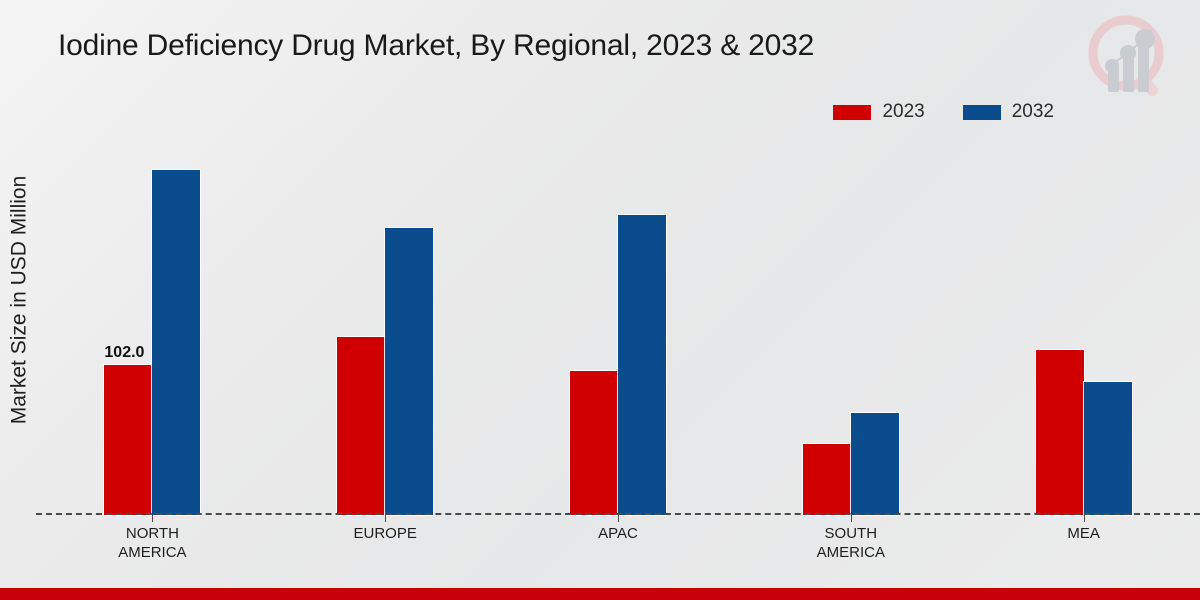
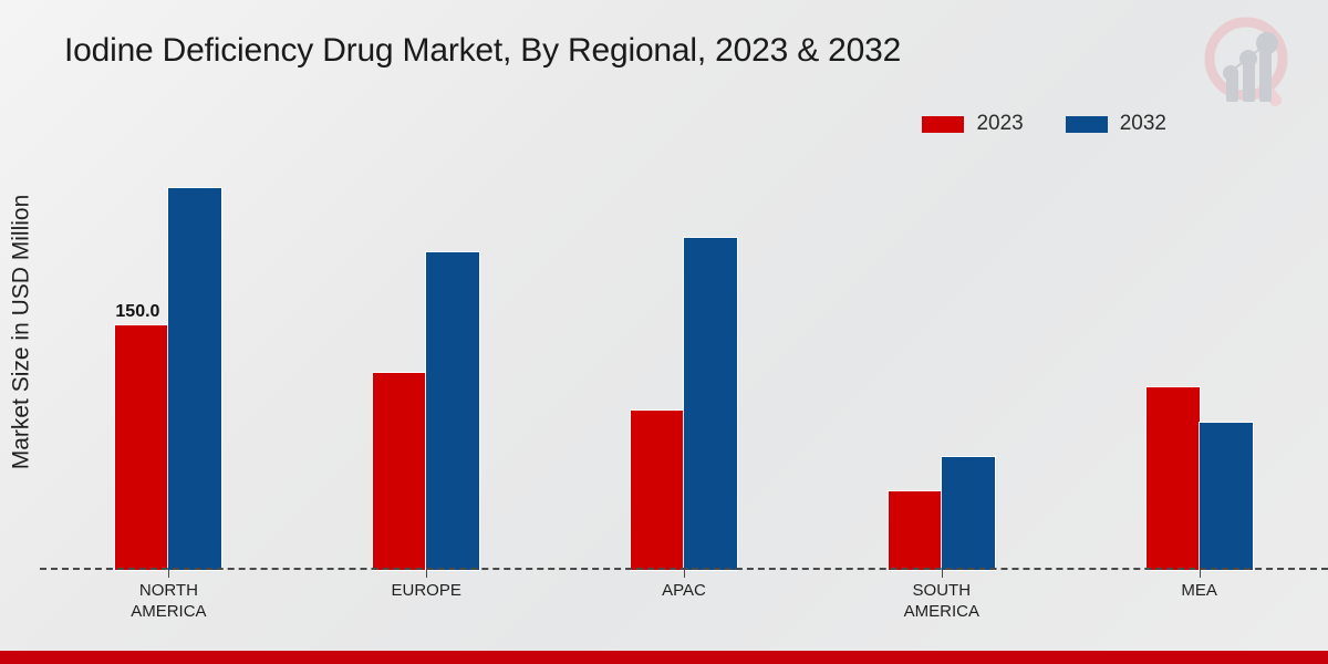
2023/NORTH AMERICA: 102.0 -> 150.0
